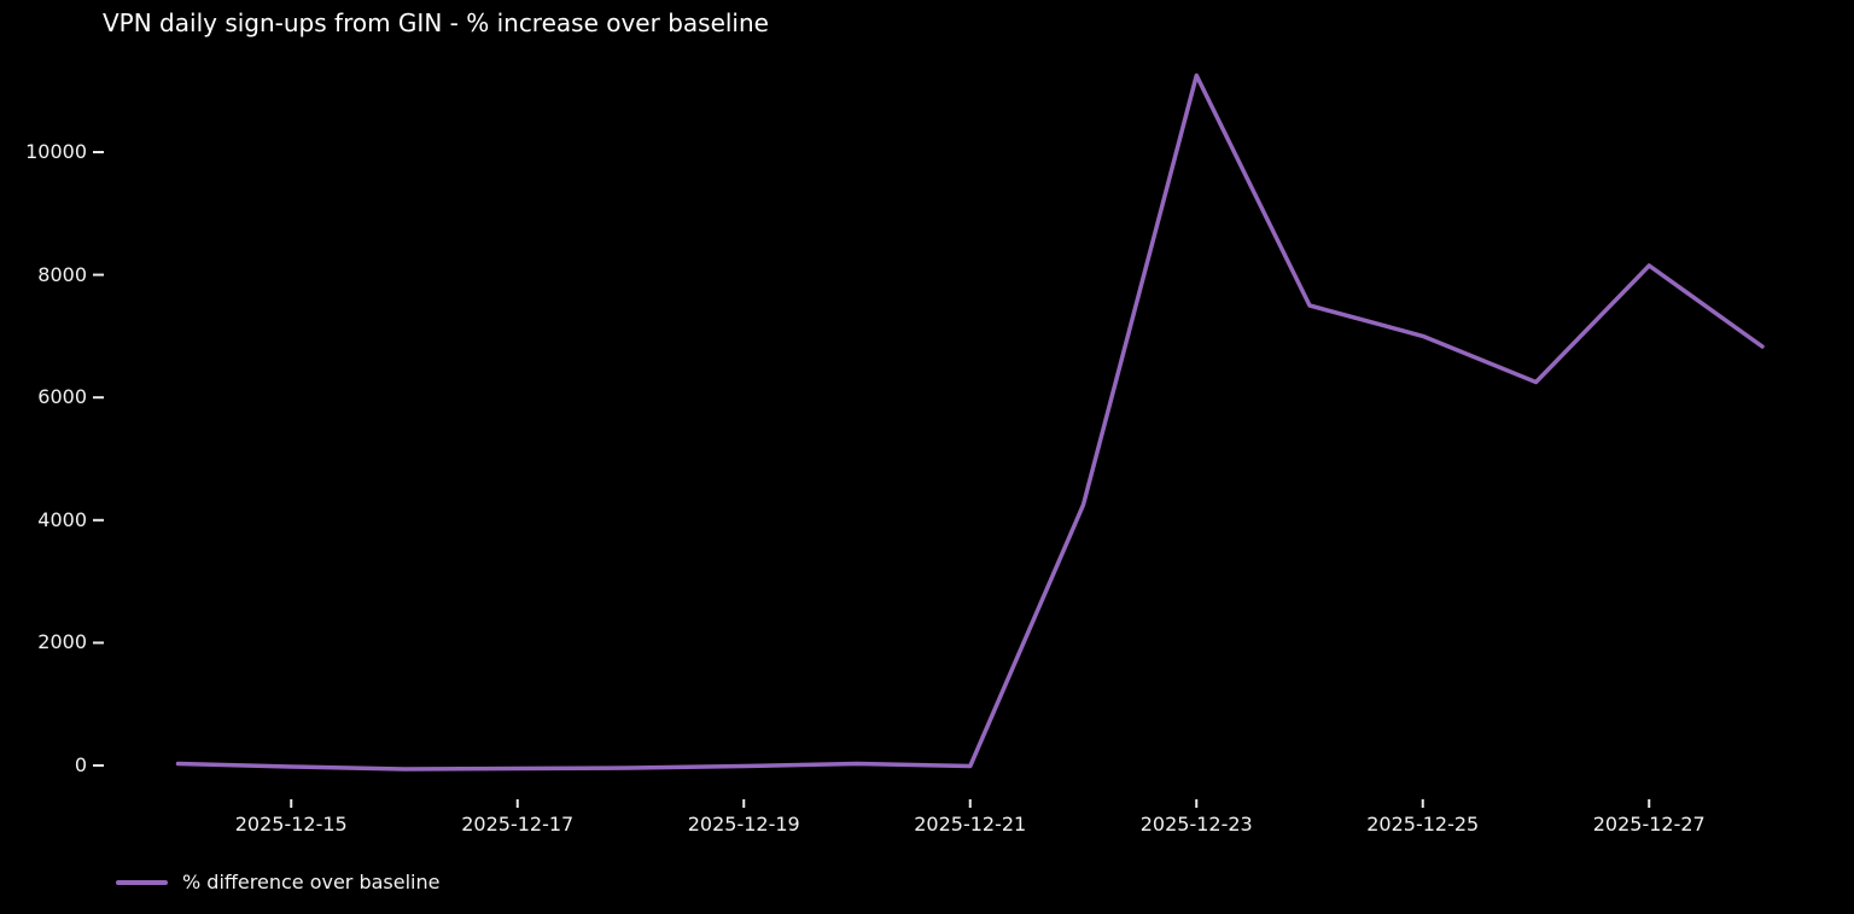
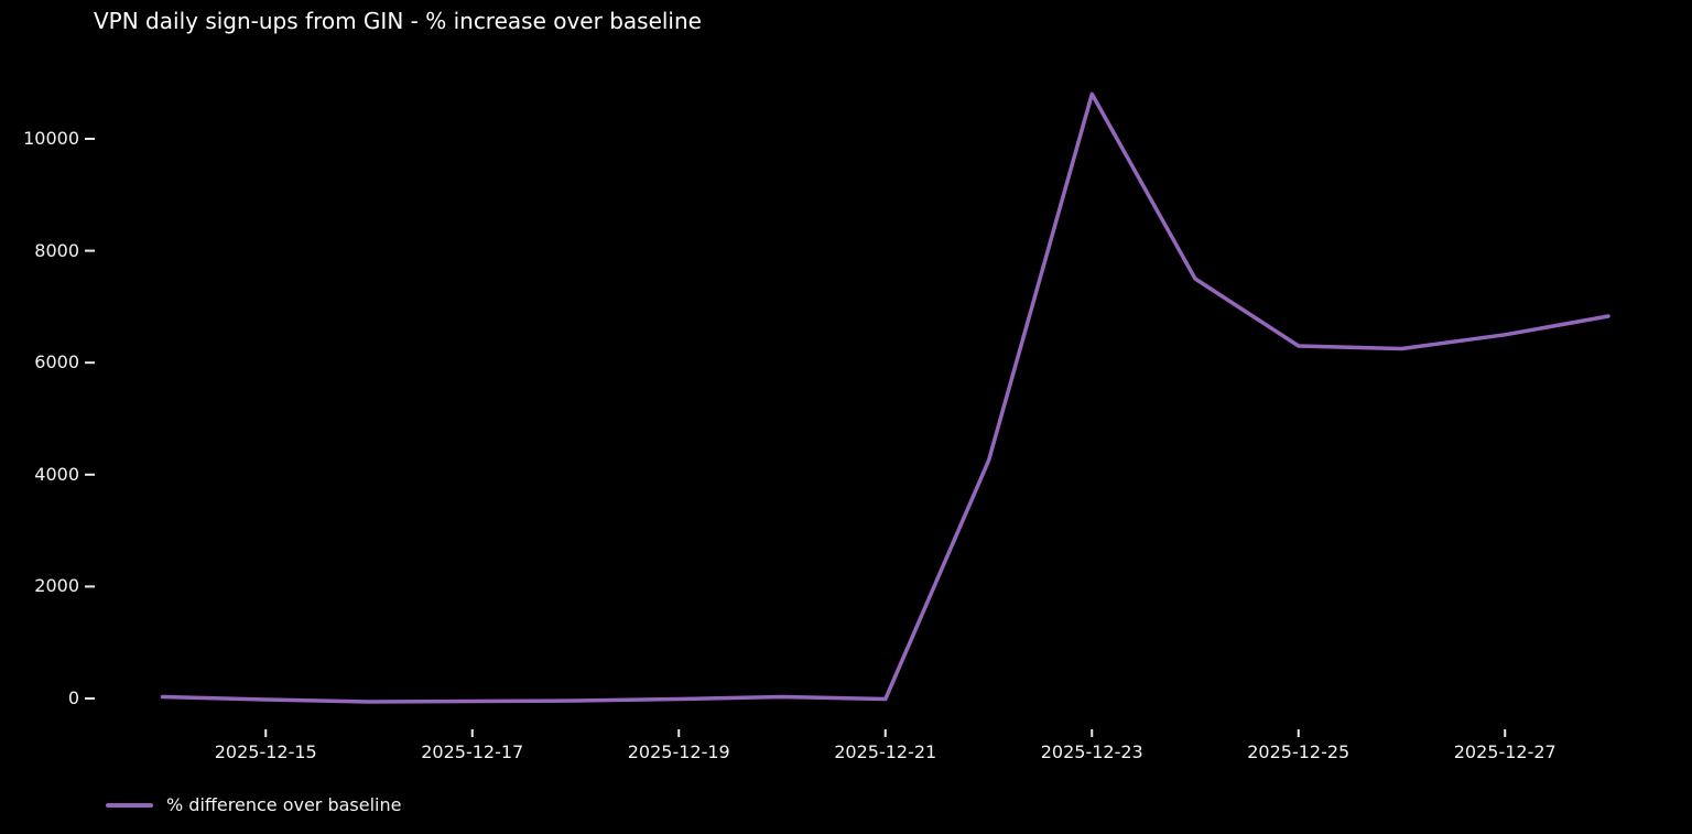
2025-12-23: 11200 -> 10800
2025-12-25: 7000 -> 6300
2025-12-27: 8200 -> 6500
